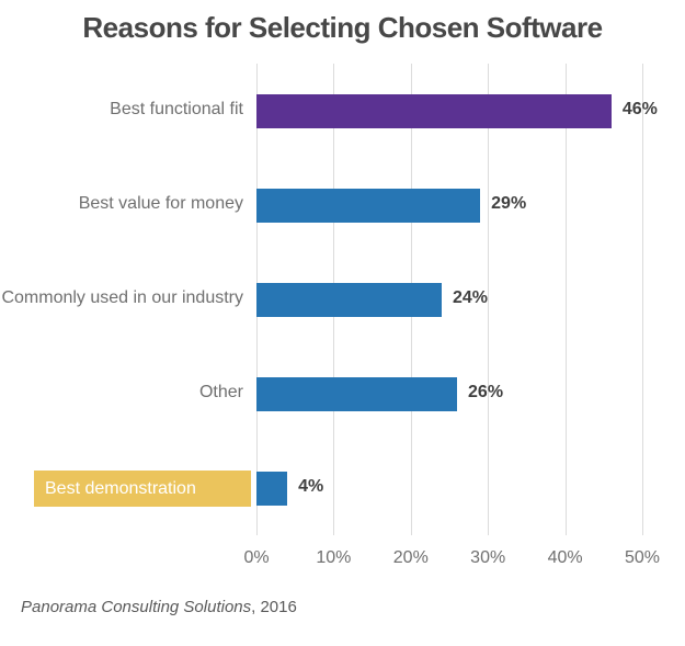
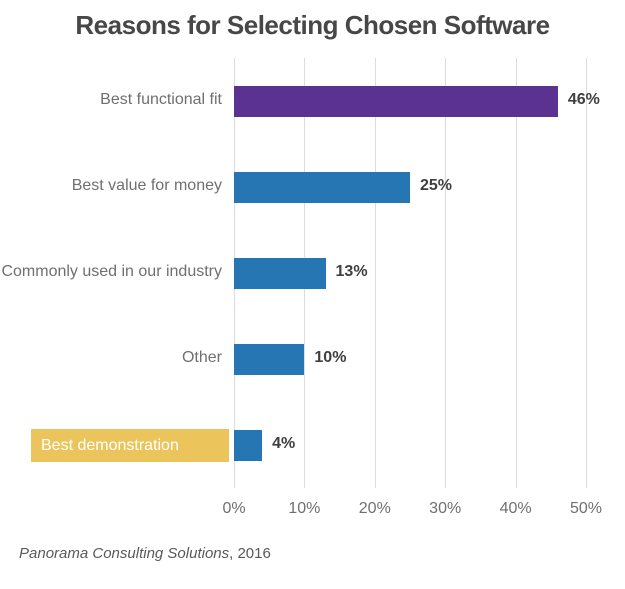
Best value for money: 29% -> 25%
Commonly used in our industry: 24% -> 13%
Other: 26% -> 10%
